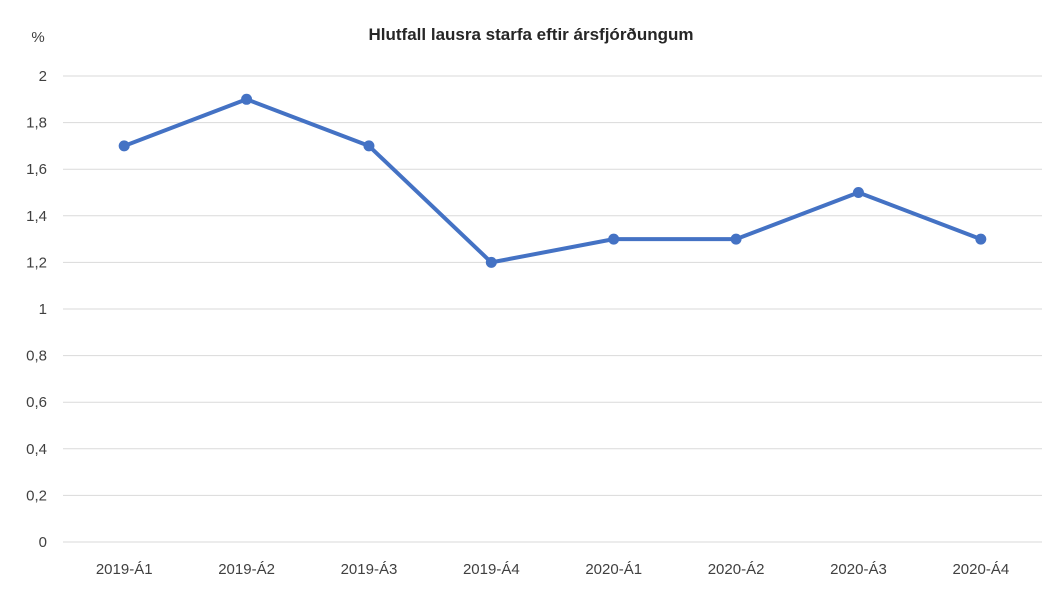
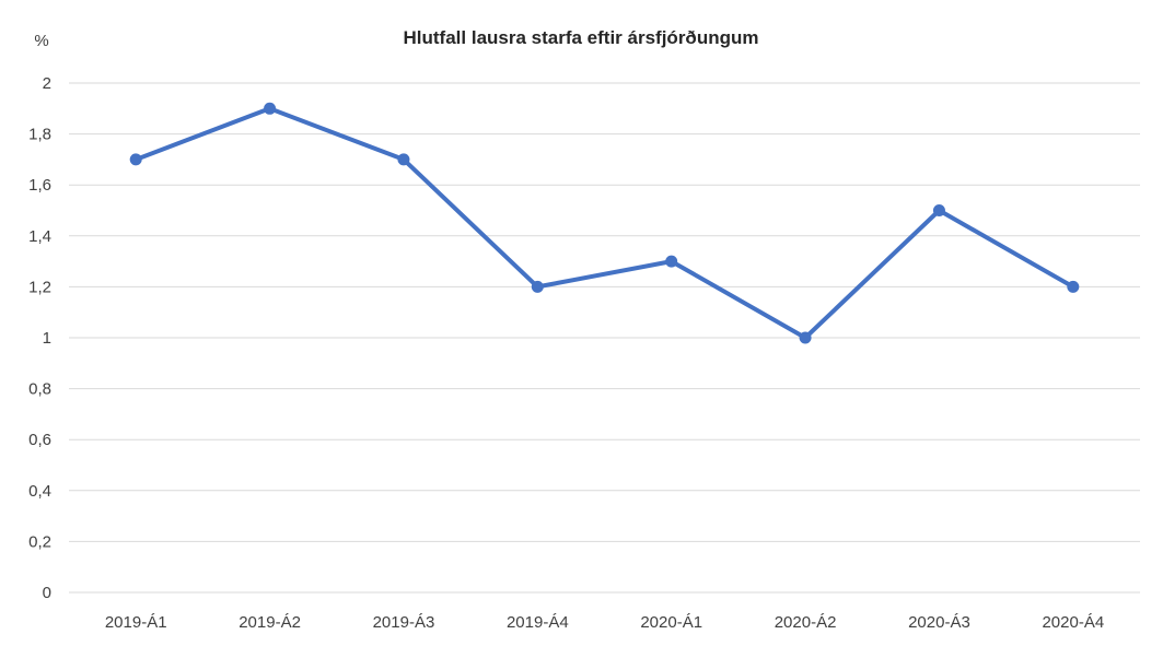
2020-Á2: 1.3 -> 1.0
2020-Á4: 1.3 -> 1.2
